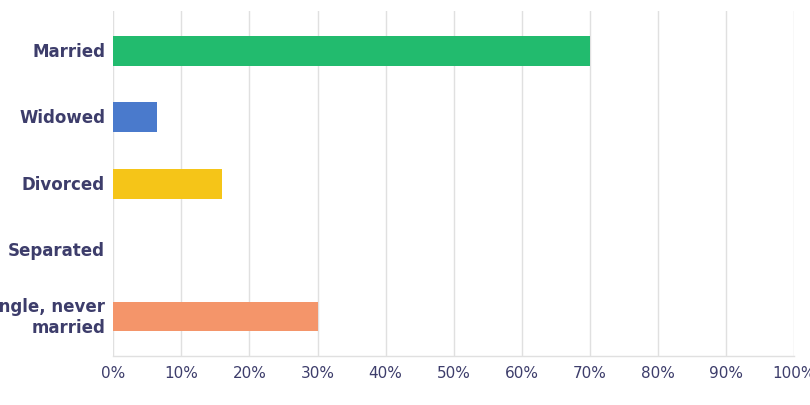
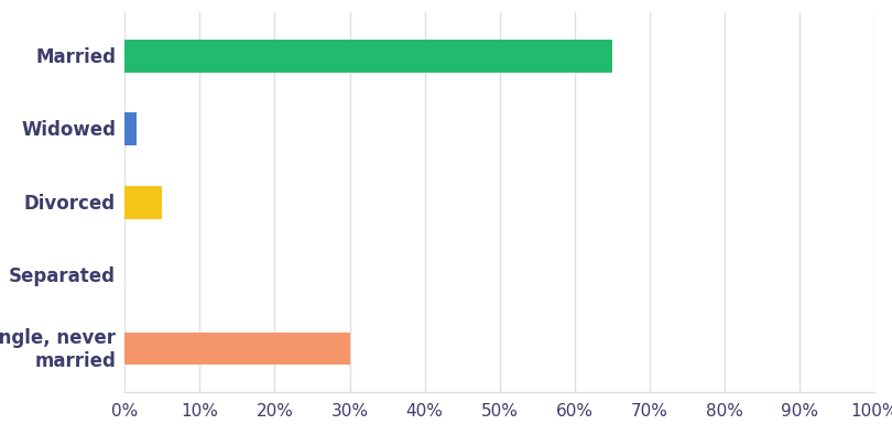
Married: 70.0% -> 65.0%
Widowed: 6.4% -> 1.5%
Divorced: 16.0% -> 5.0%
